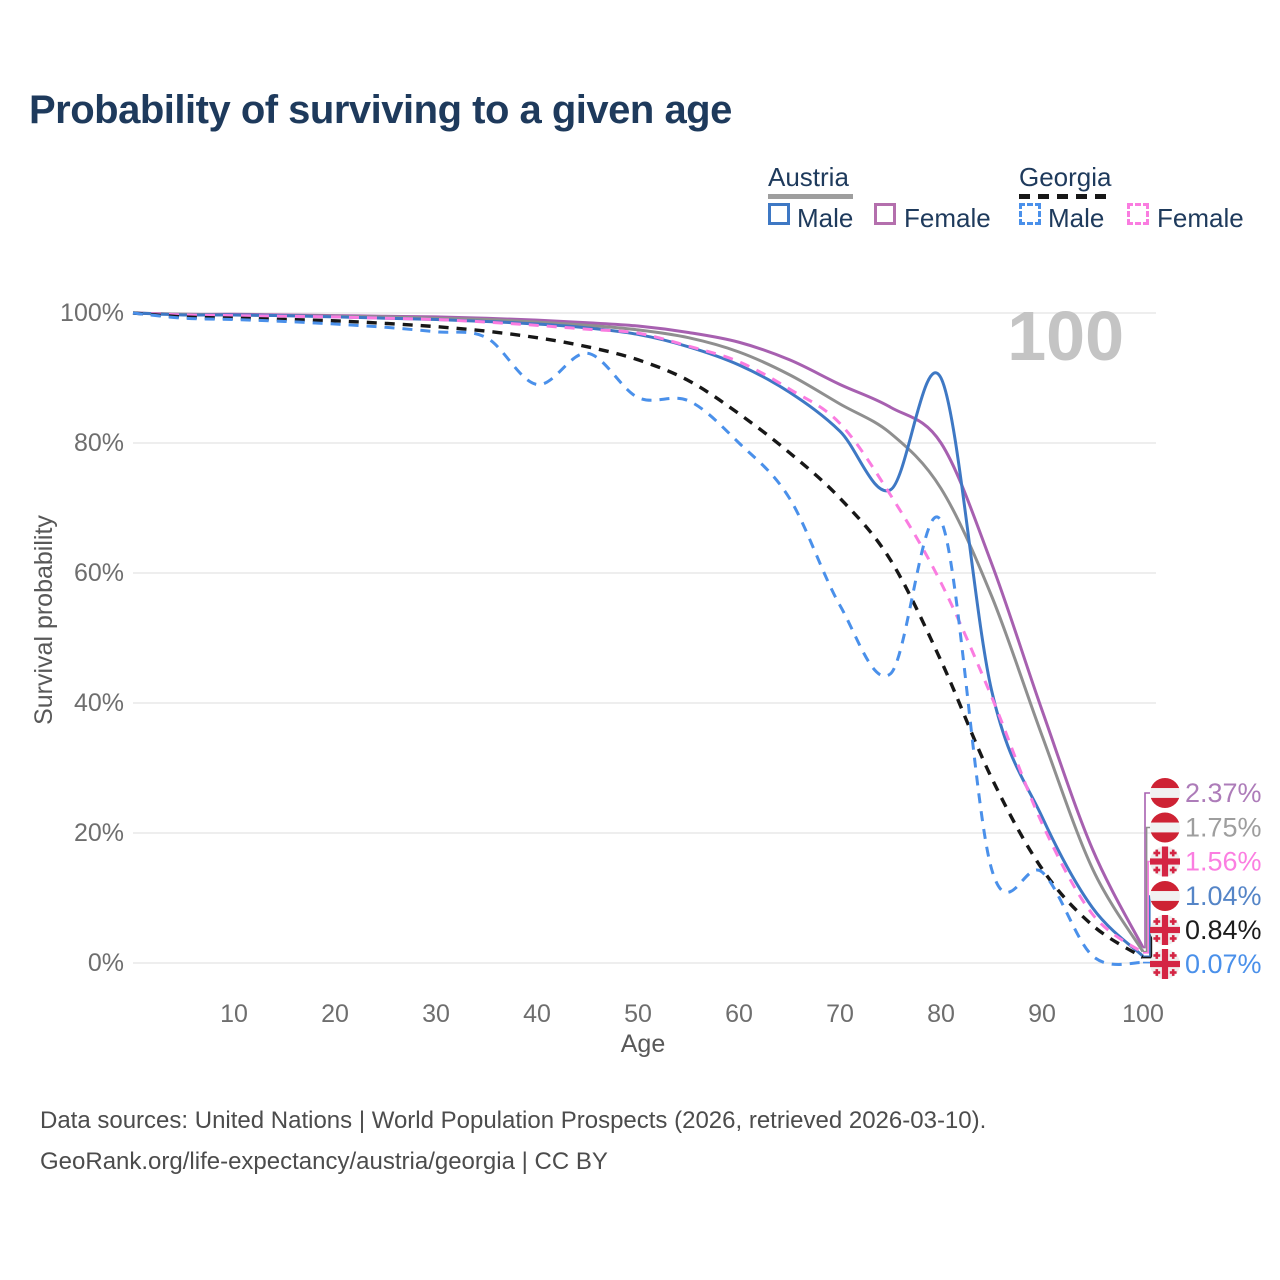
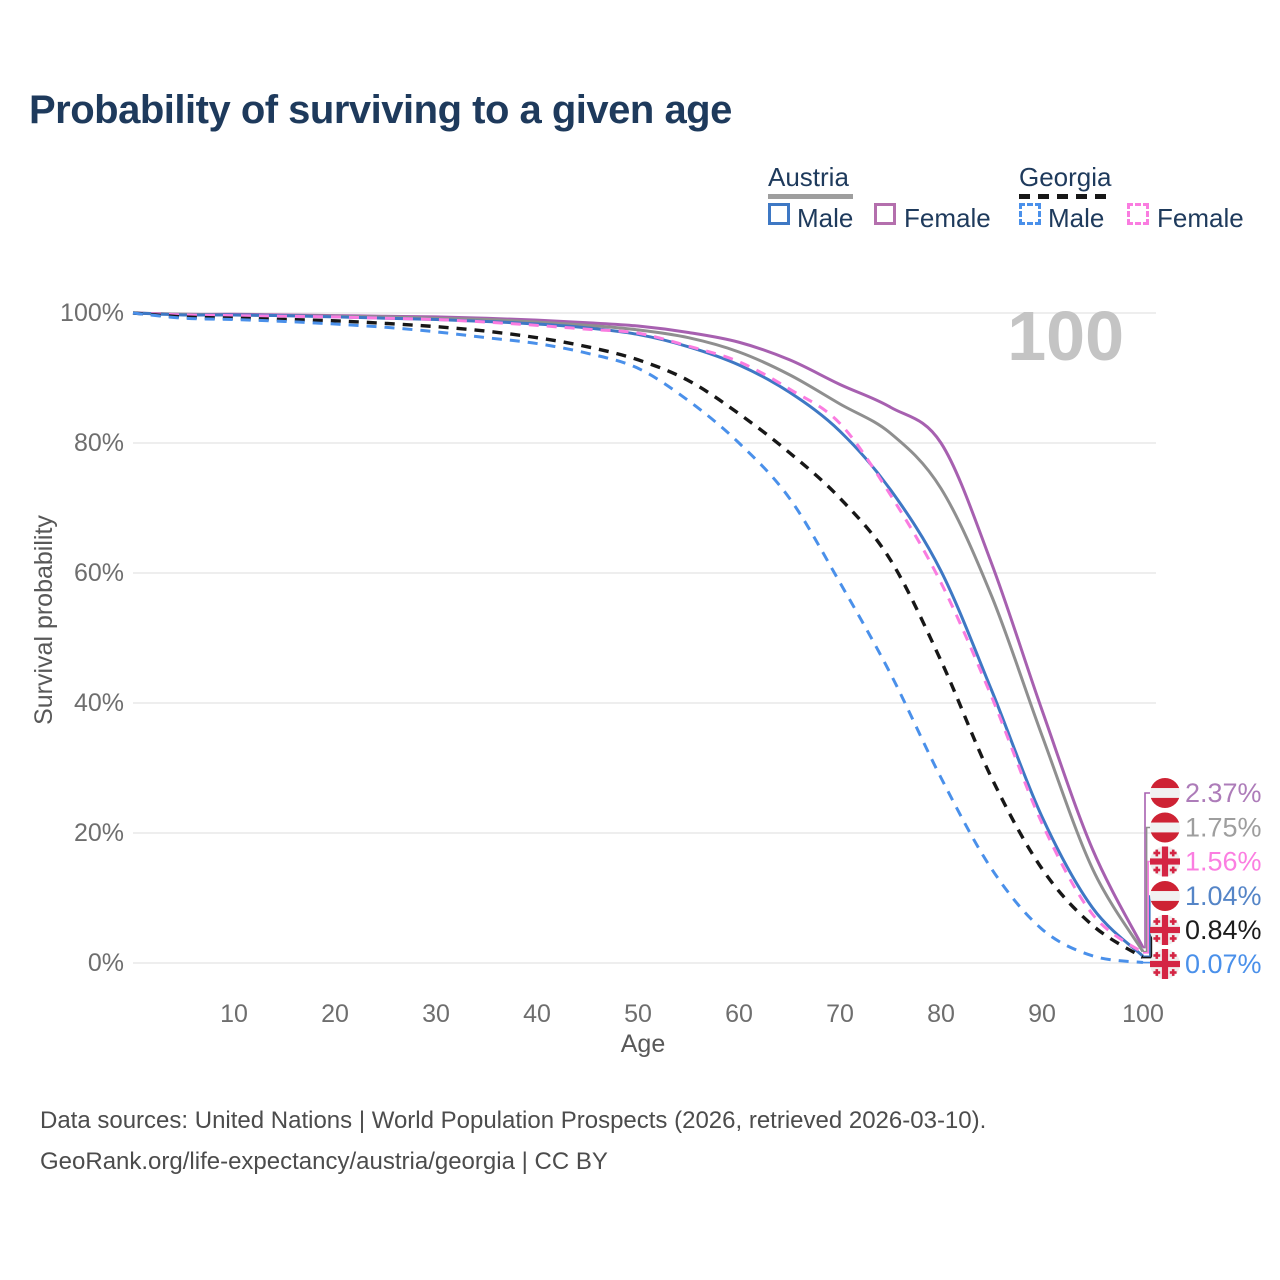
Georgia Male/40: 89% -> 95%
Georgia Male/50: 87% -> 92%
Georgia Male/70: 55% -> 58%
Austria Male/80: 90% -> 60%
Georgia Male/80: 68% -> 28%
Georgia Male/90: 14% -> 5%
